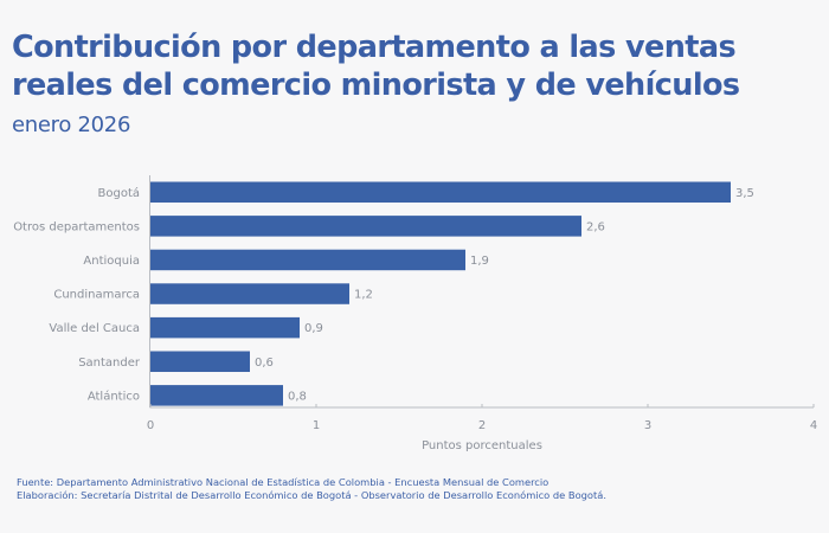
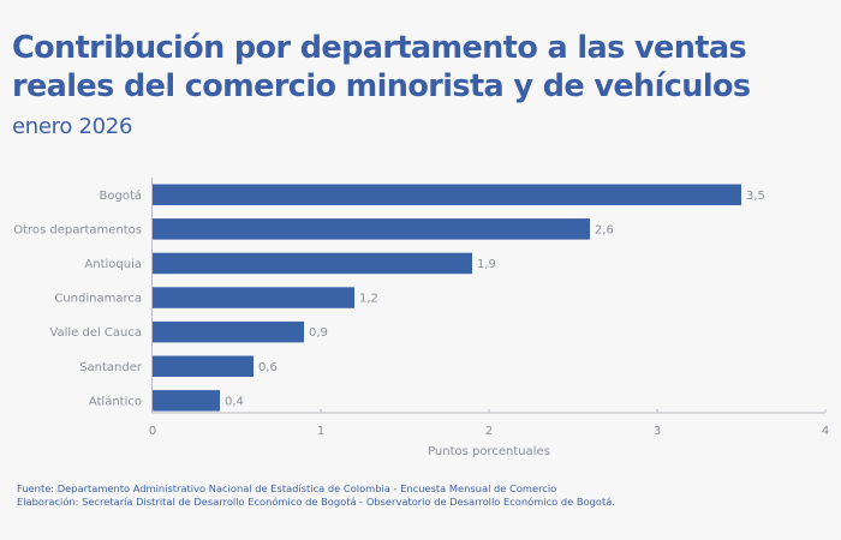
Atlántico: 0,8 -> 0,4
